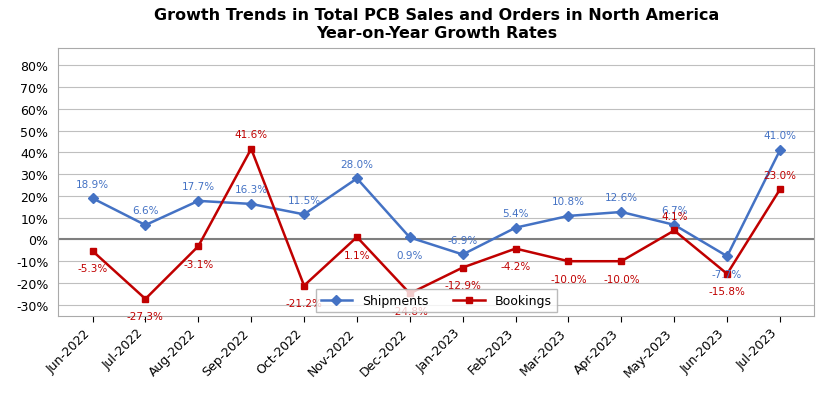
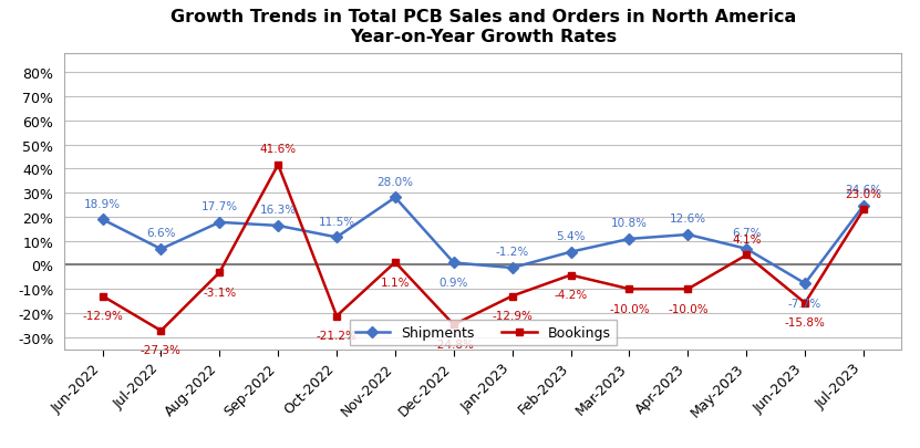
Bookings/Jun-2022: -5.3% -> -12.9%
Shipments/Jan-2023: -6.9% -> -1.2%
Shipments/Jul-2023: 41.0% -> 24.6%
